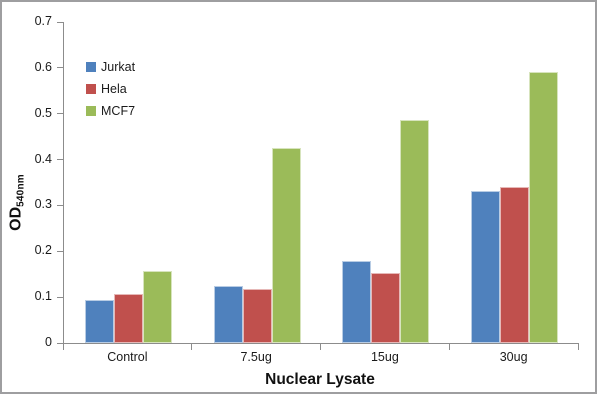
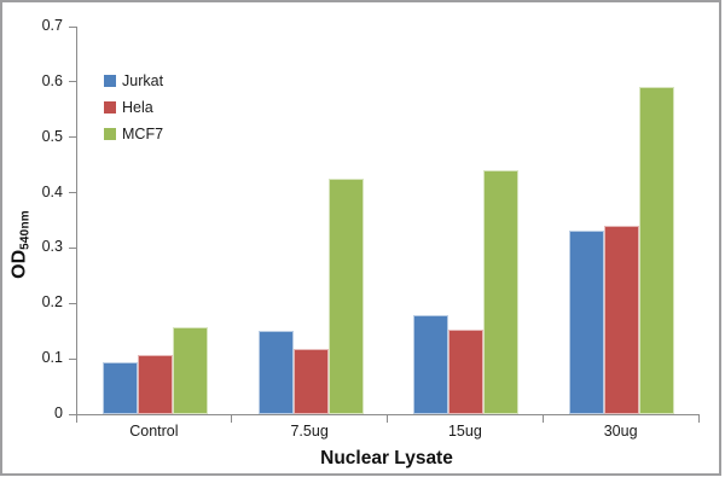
Jurkat/7.5ug: 0.12 -> 0.15
MCF7/15ug: 0.49 -> 0.44
